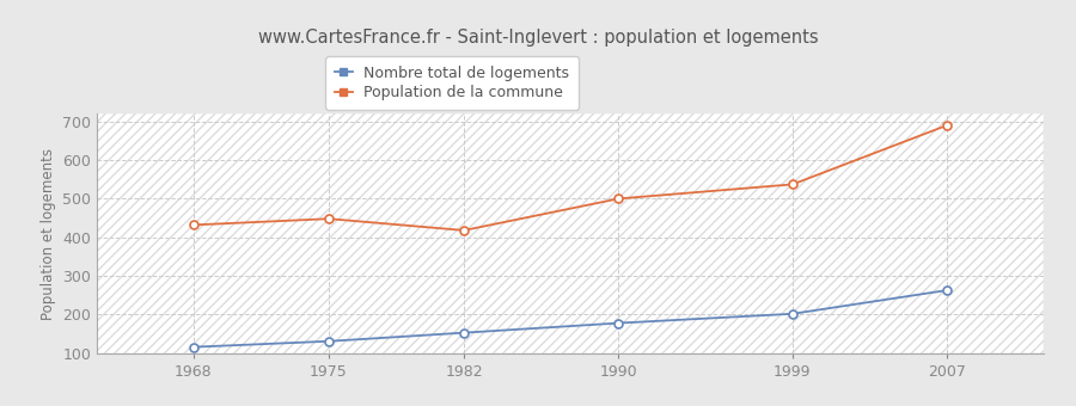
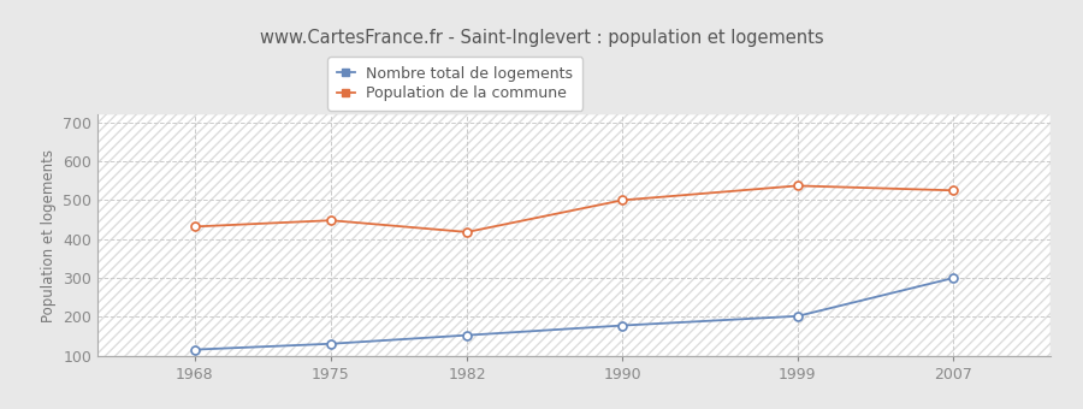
Nombre total de logements/2007: 263 -> 300
Population de la commune/2007: 690 -> 525
